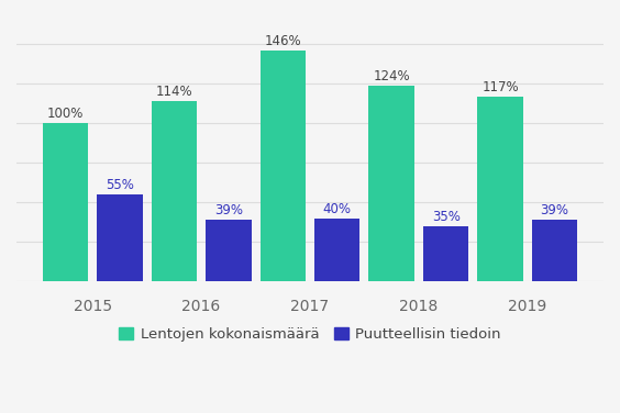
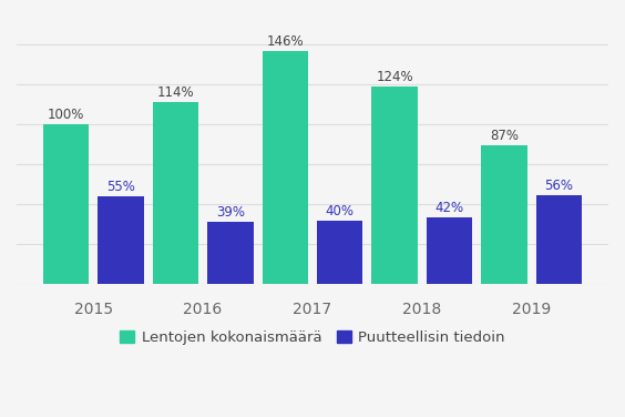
Puutteellisin tiedoin/2018: 35% -> 42%
Lentojen kokonaismäärä/2019: 117% -> 87%
Puutteellisin tiedoin/2019: 39% -> 56%
